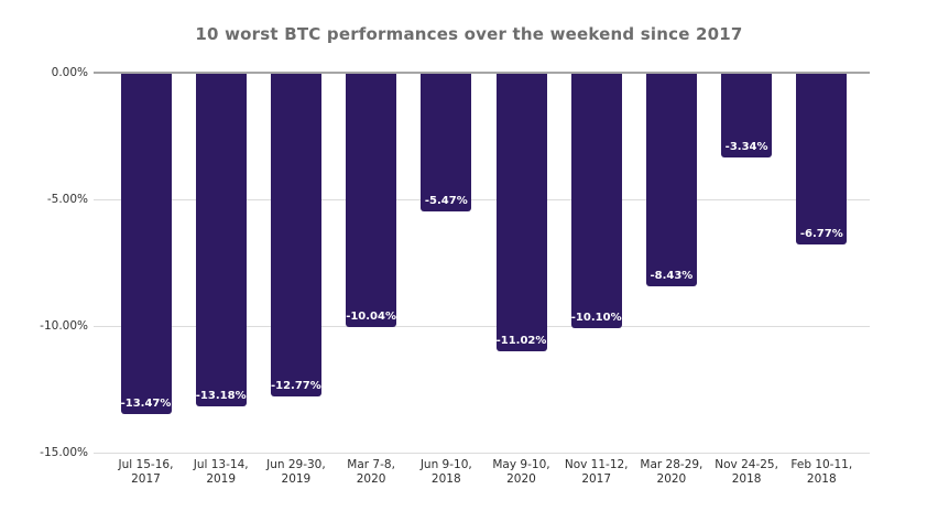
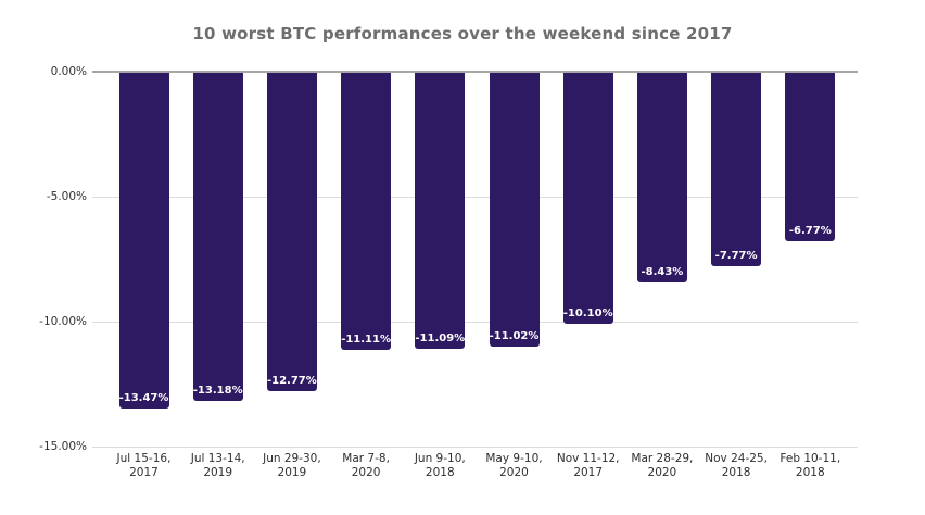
Mar 7-8, 2020: -10.04% -> -11.11%
Jun 9-10, 2018: -5.47% -> -11.09%
Nov 24-25, 2018: -3.34% -> -7.77%
